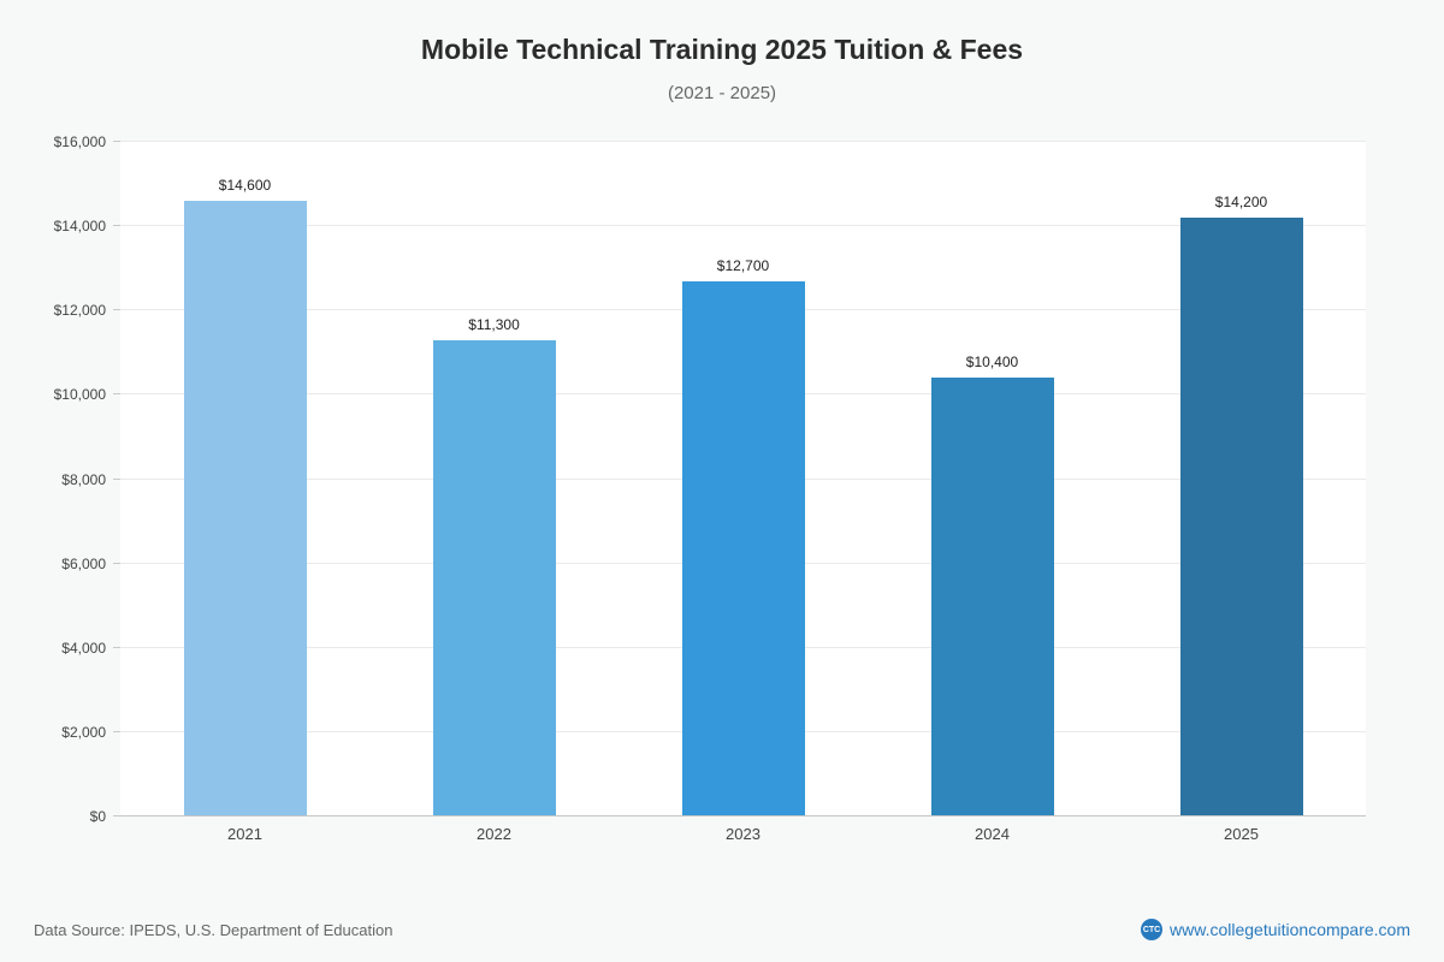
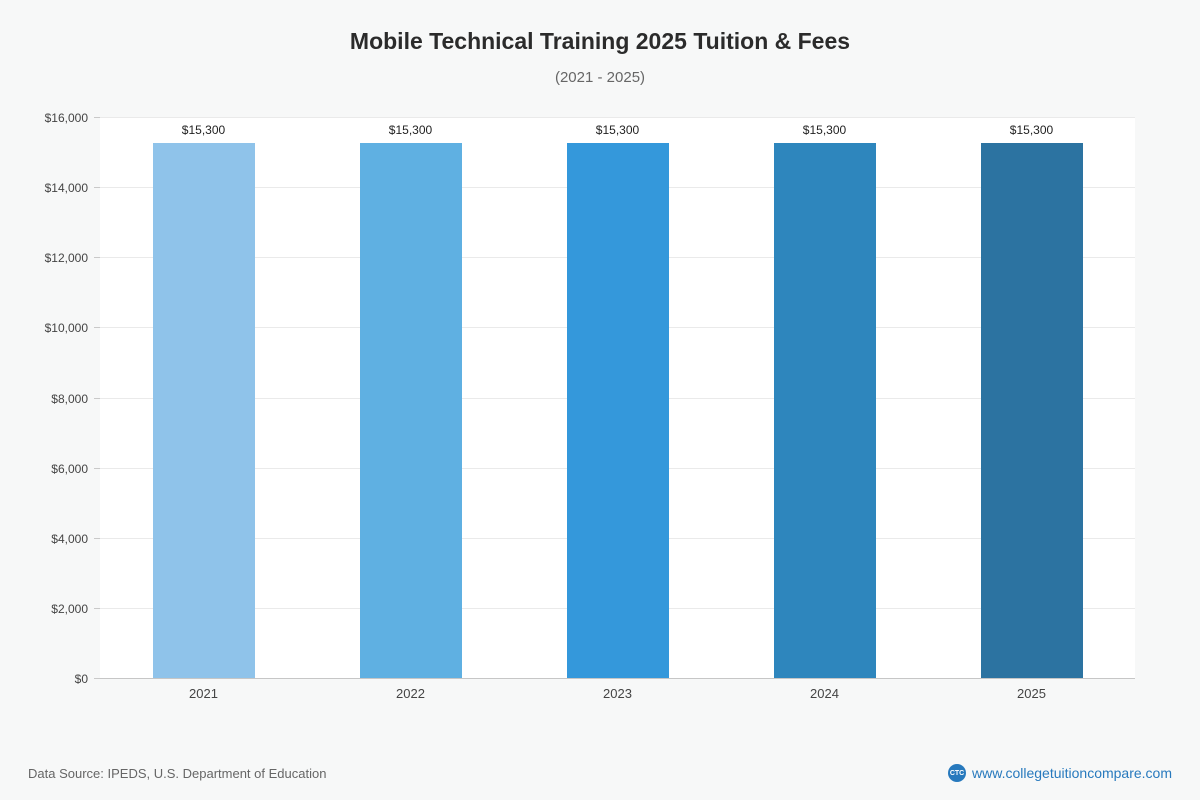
2021: $14,600 -> $15,300
2022: $11,300 -> $15,300
2023: $12,700 -> $15,300
2024: $10,400 -> $15,300
2025: $14,200 -> $15,300
